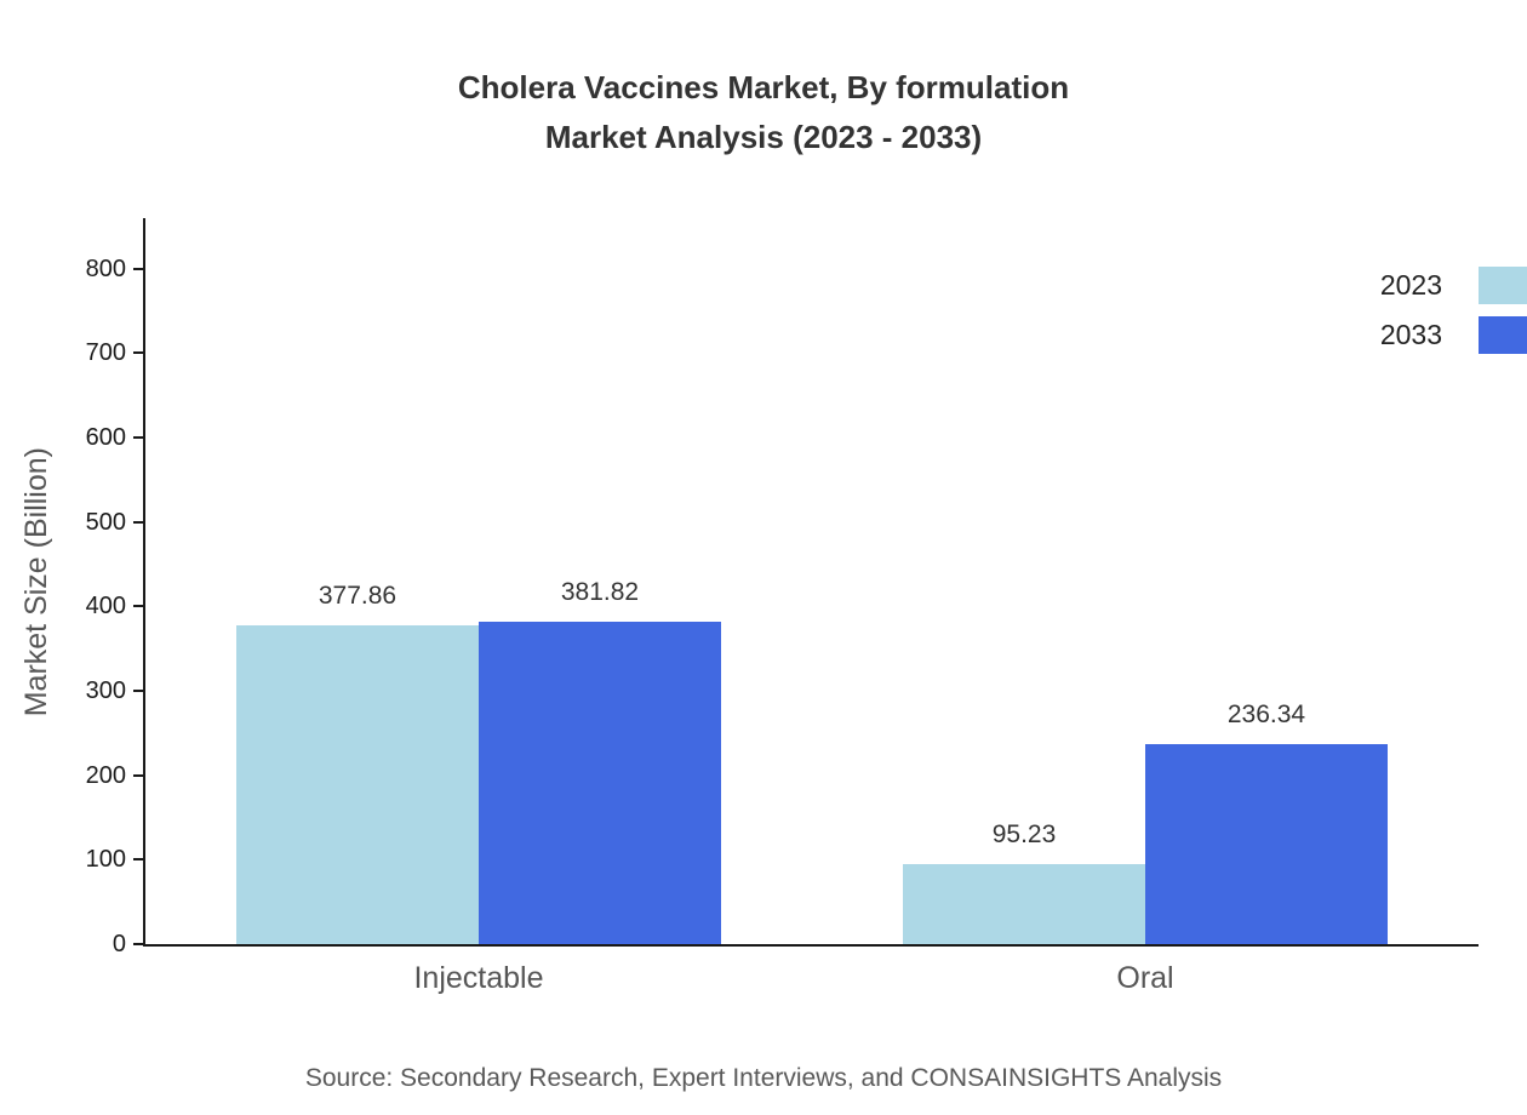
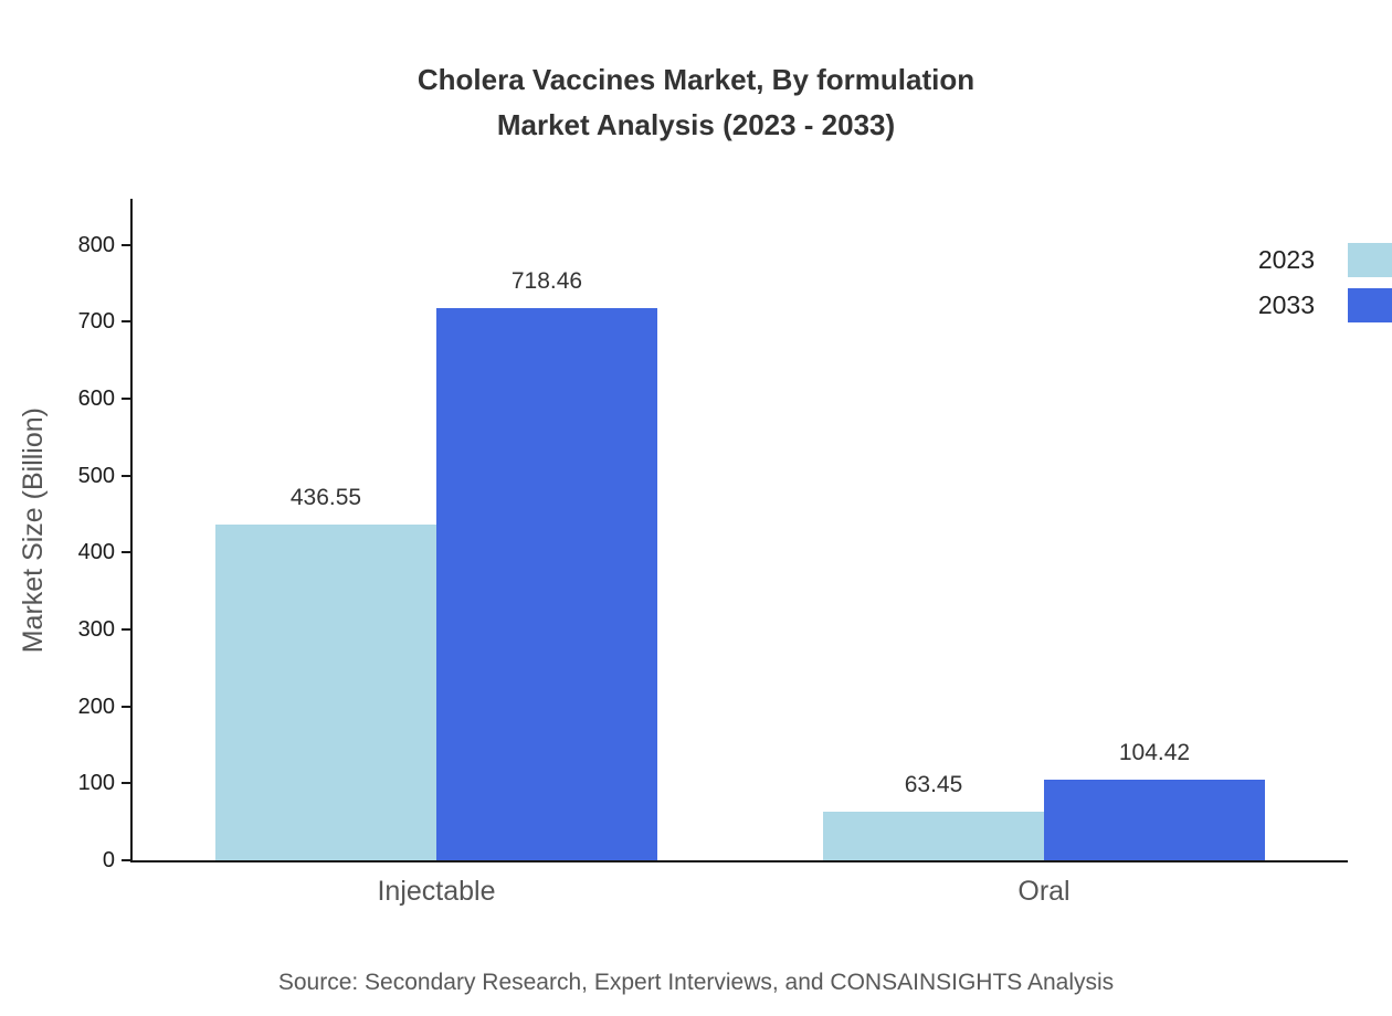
2023/Injectable: 377.86 -> 436.55
2033/Injectable: 381.82 -> 718.46
2023/Oral: 95.23 -> 63.45
2033/Oral: 236.34 -> 104.42
